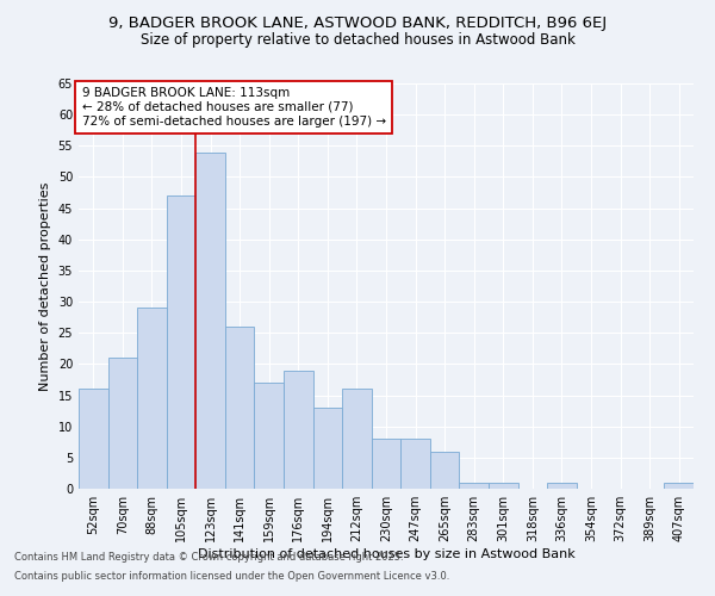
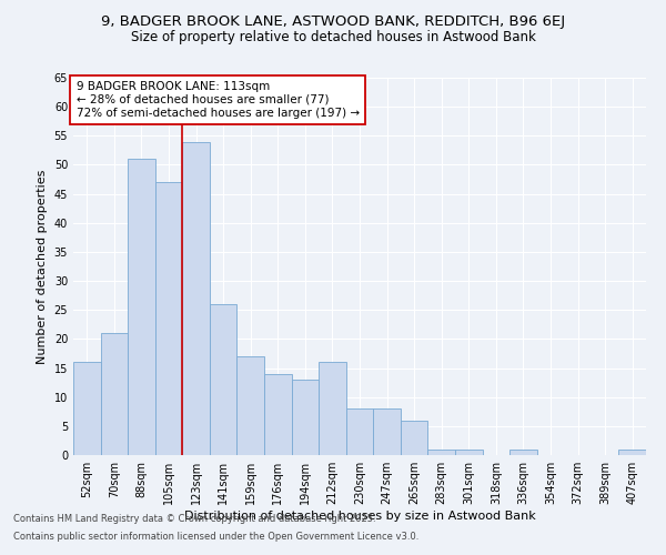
88sqm: 29 -> 51
176sqm: 19 -> 14
